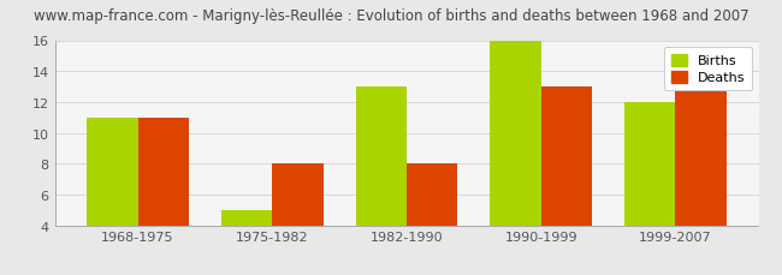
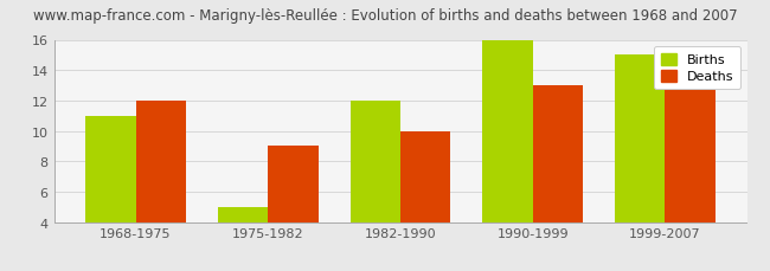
Deaths/1968-1975: 11 -> 12
Deaths/1975-1982: 8 -> 9
Births/1982-1990: 13 -> 12
Deaths/1982-1990: 8 -> 10
Births/1999-2007: 12 -> 15
